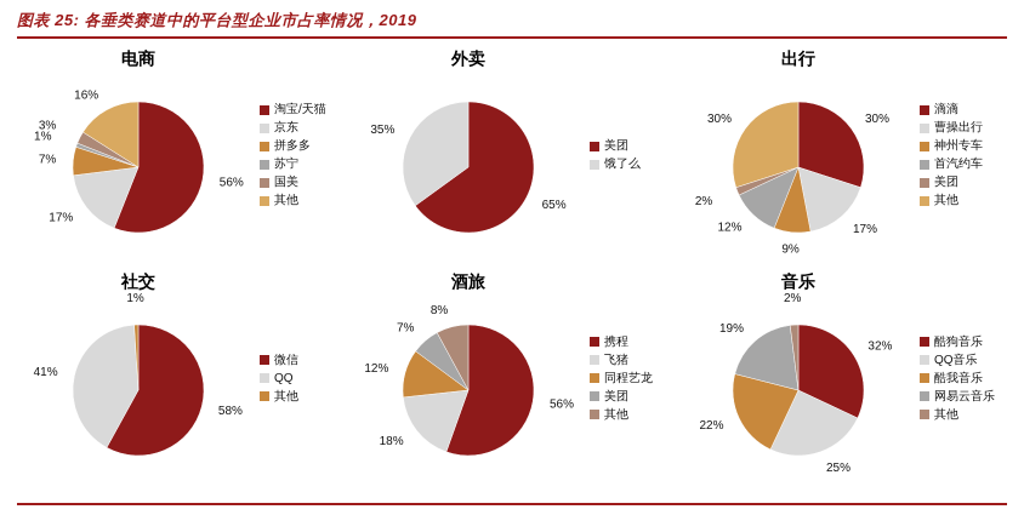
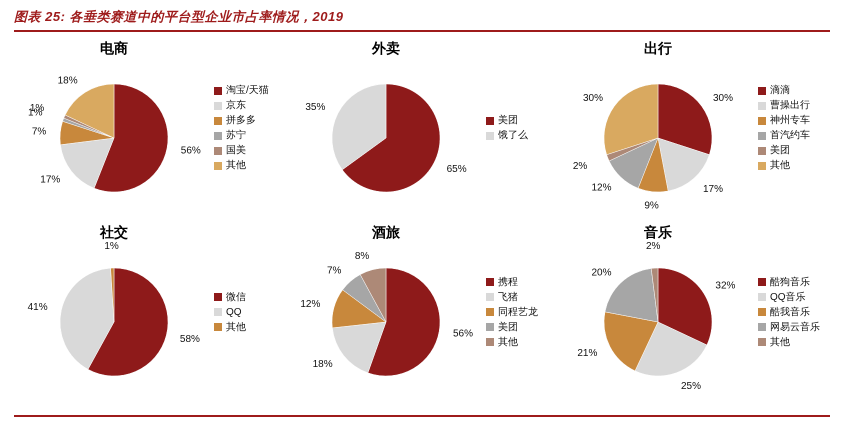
电商/国美: 3% -> 1%
电商/其他: 16% -> 18%
音乐/酷我音乐: 22% -> 21%
音乐/网易云音乐: 19% -> 20%
